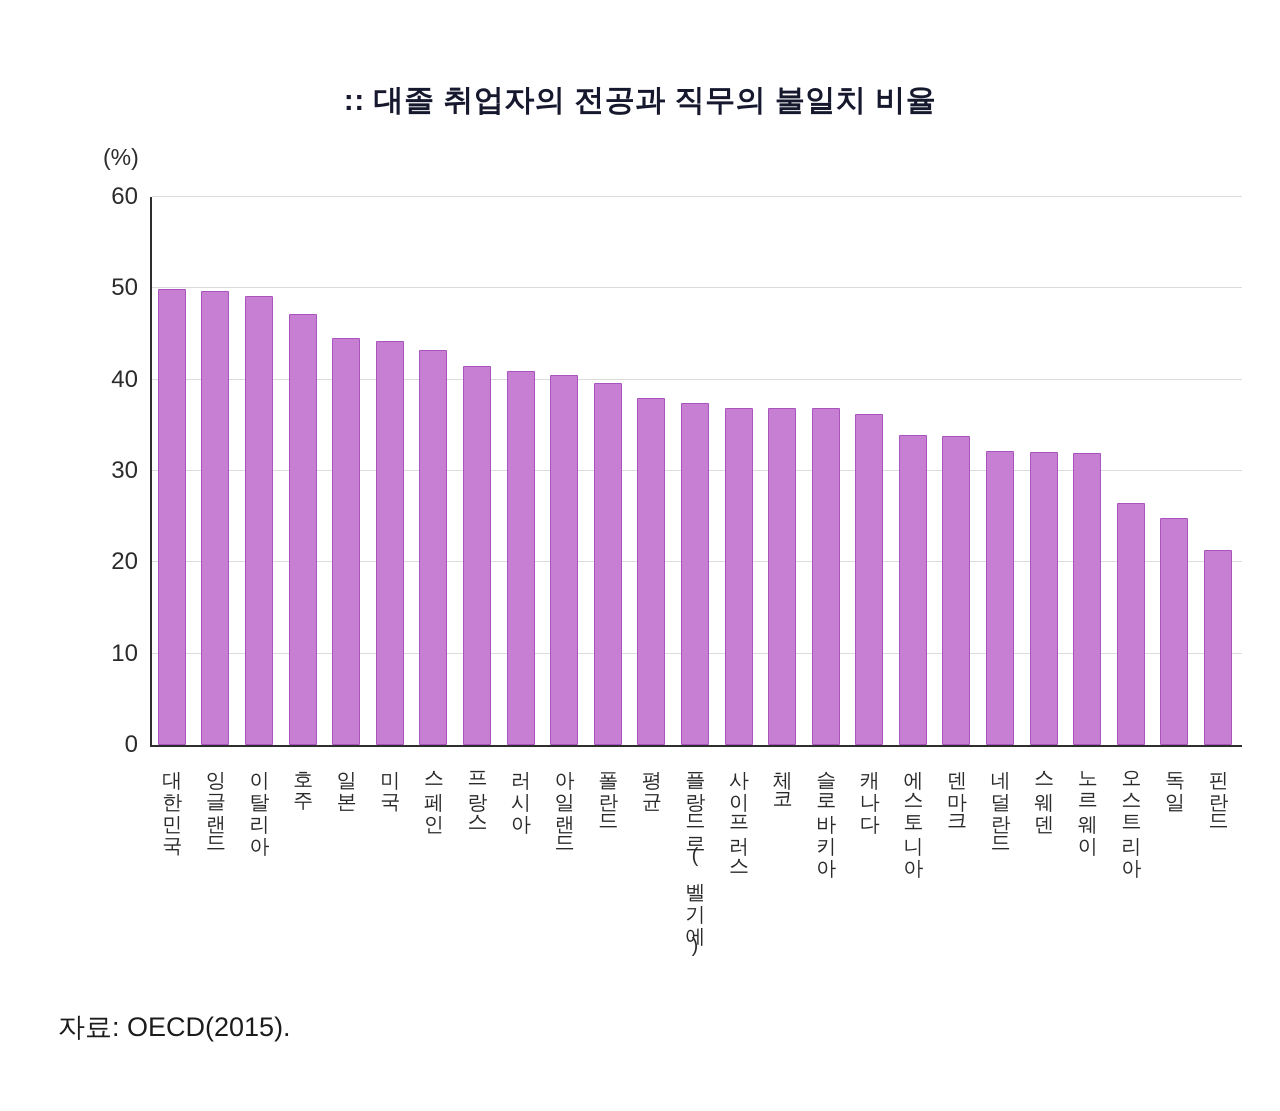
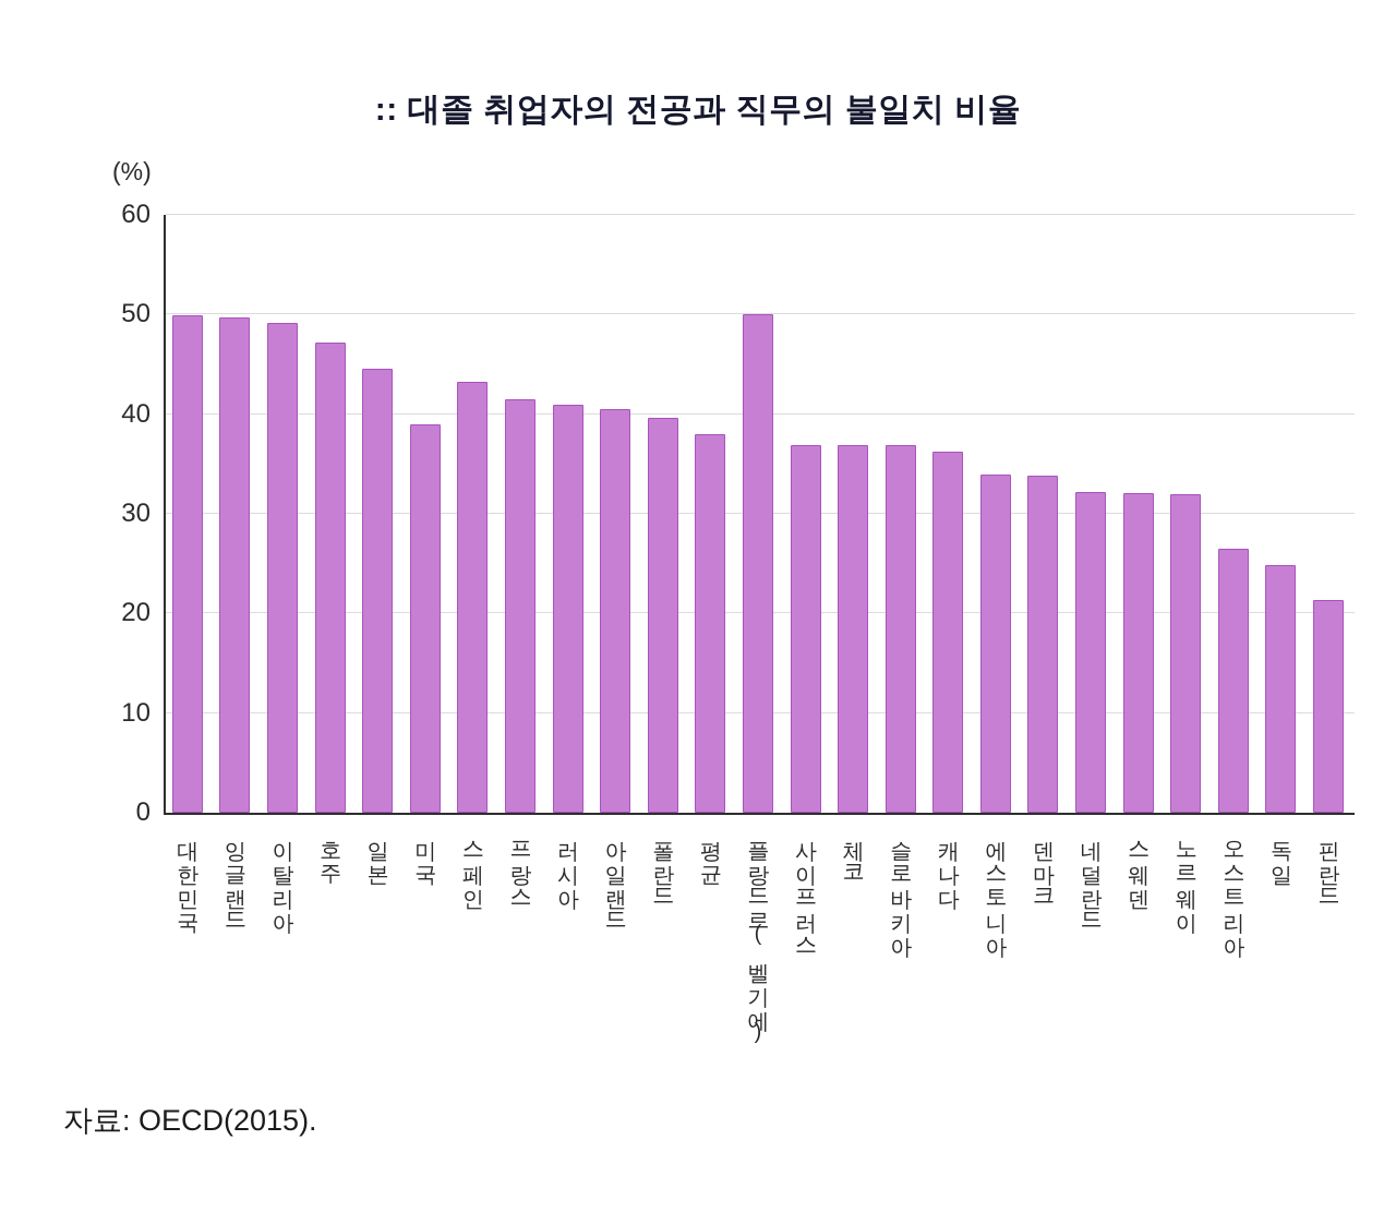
미국: 44 -> 39
플랑드르(벨기에): 37 -> 50
